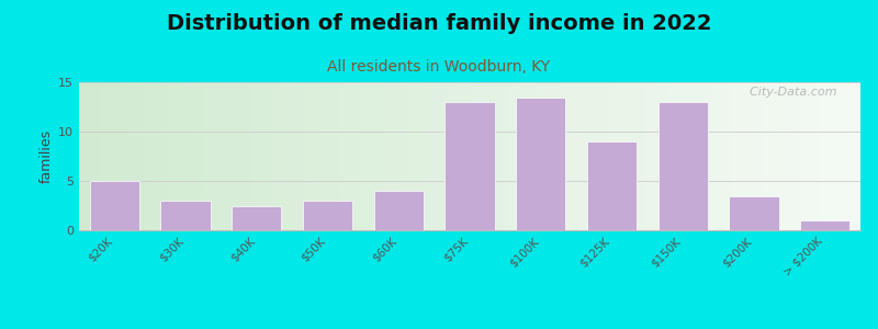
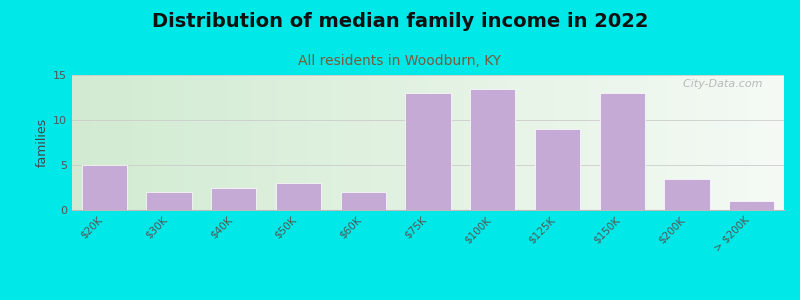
$30K: 3.0 -> 2.0
$60K: 4.0 -> 2.0
